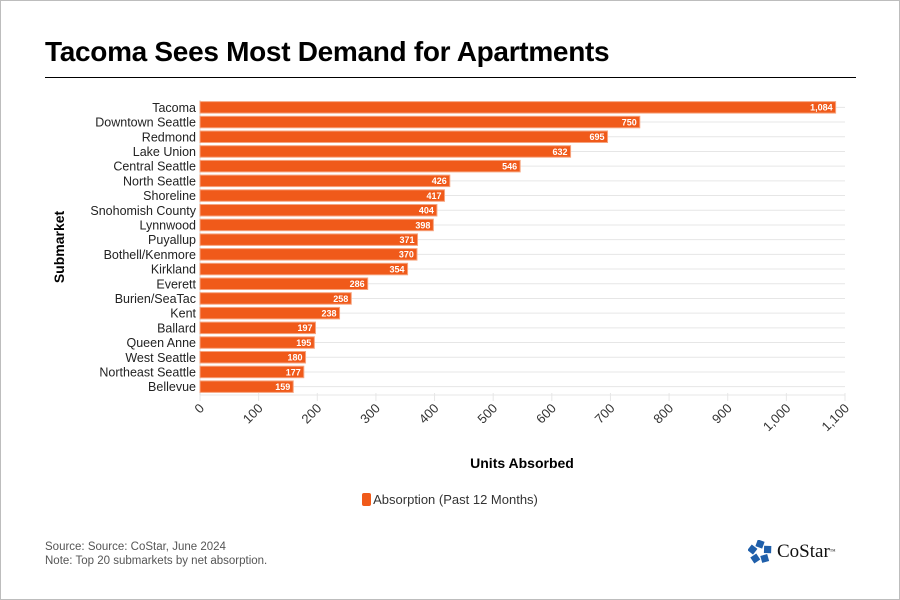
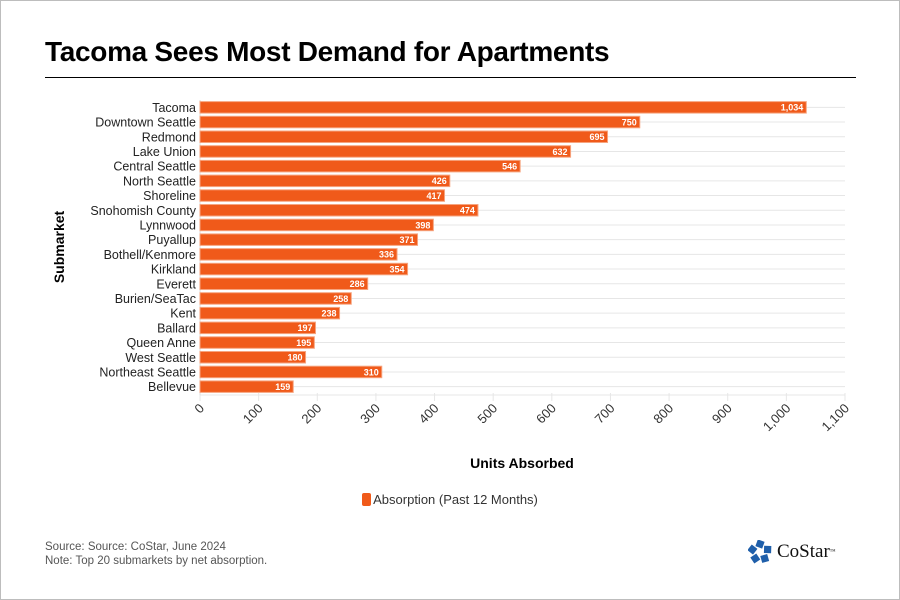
Tacoma: 1,084 -> 1,034
Snohomish County: 404 -> 474
Bothell/Kenmore: 370 -> 336
Northeast Seattle: 177 -> 310
